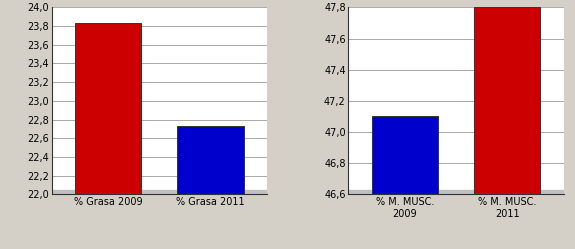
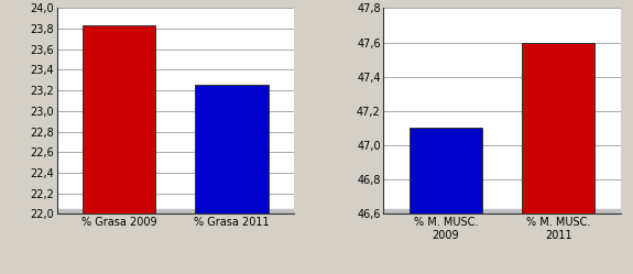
% Grasa 2011: 22,73 -> 23,26
% M. MUSC. 2011: 47,8 -> 47,6
